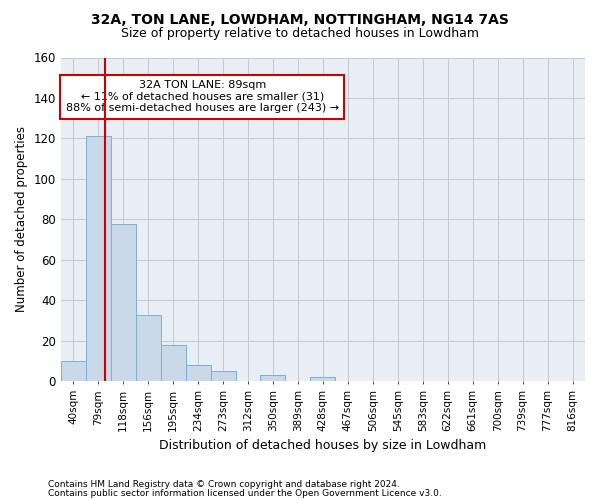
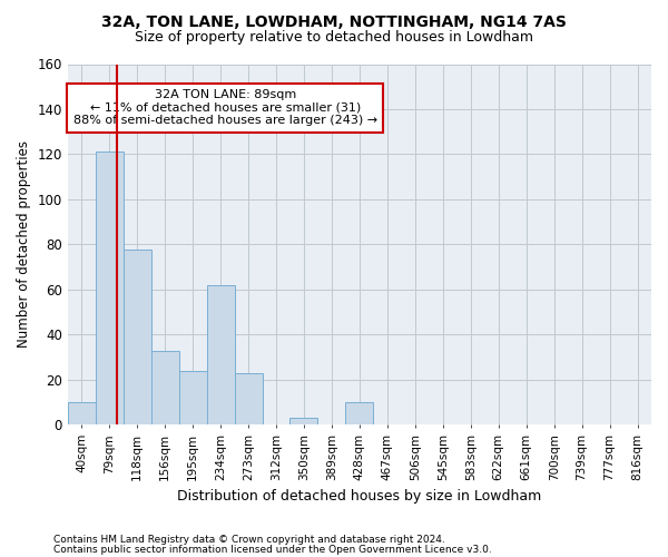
195sqm: 18 -> 24
234sqm: 8 -> 62
273sqm: 5 -> 23
428sqm: 2 -> 10
